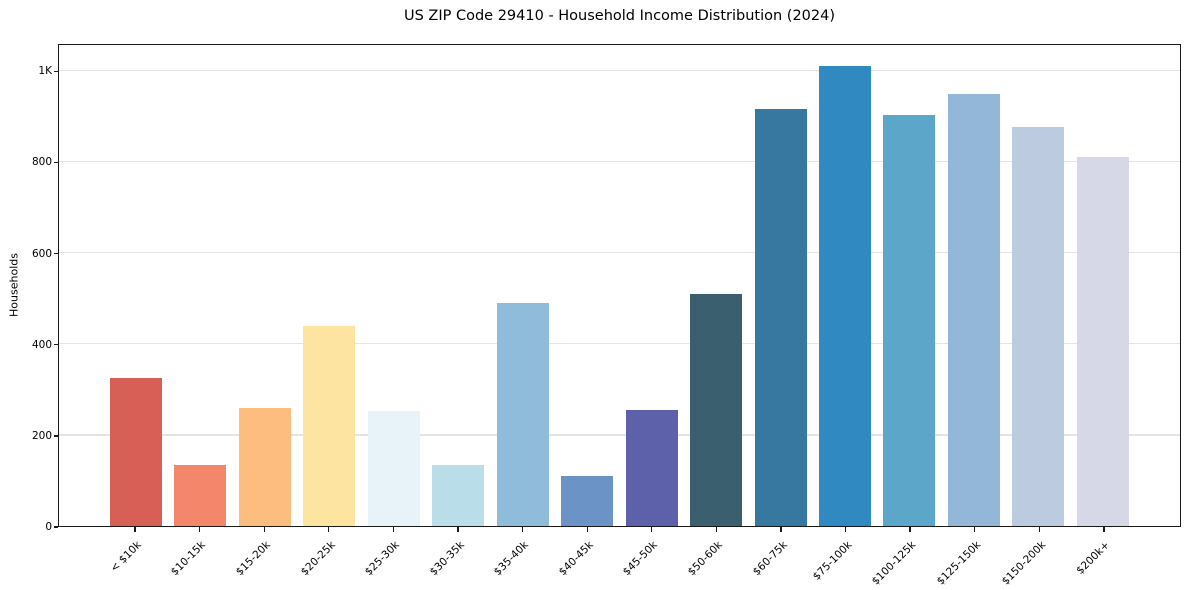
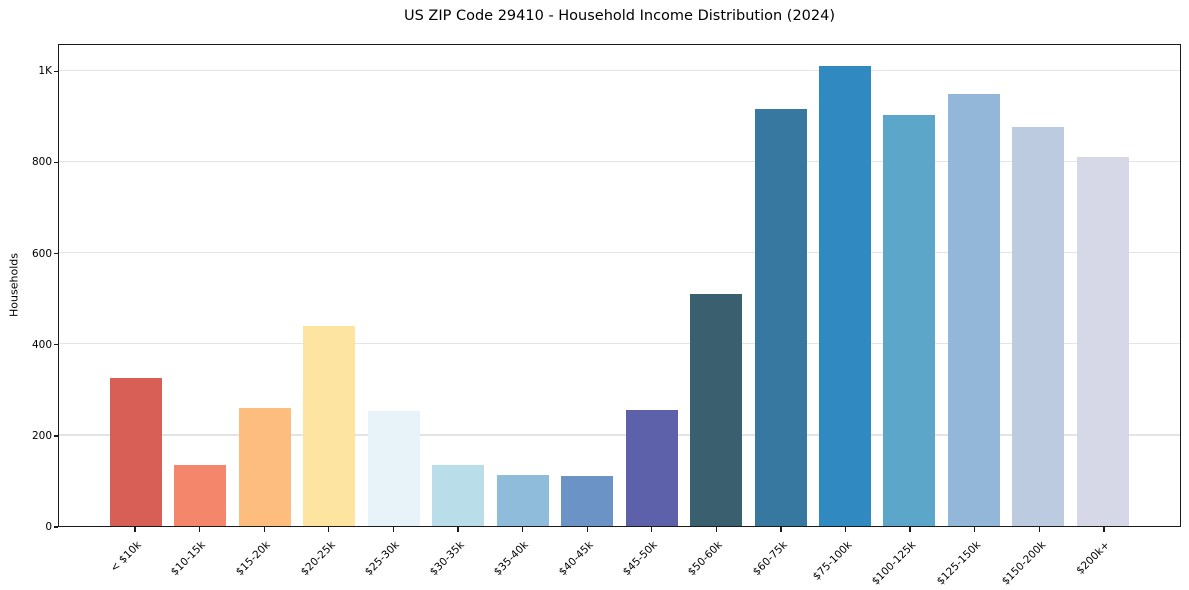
$35-40k: 490 -> 110
